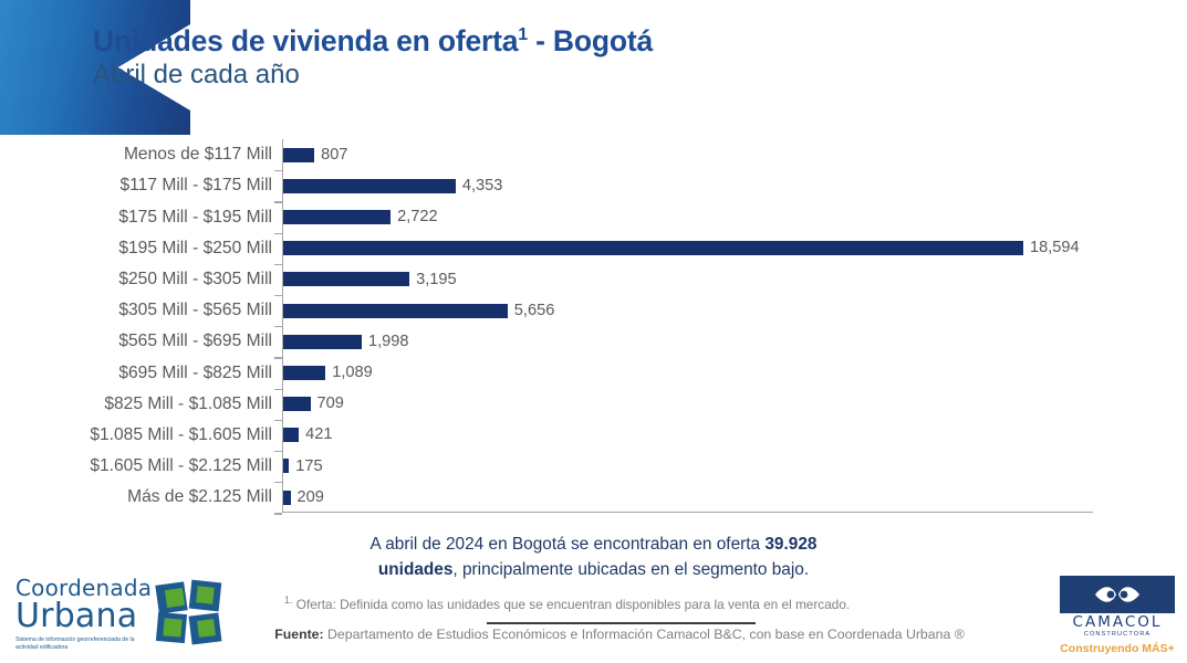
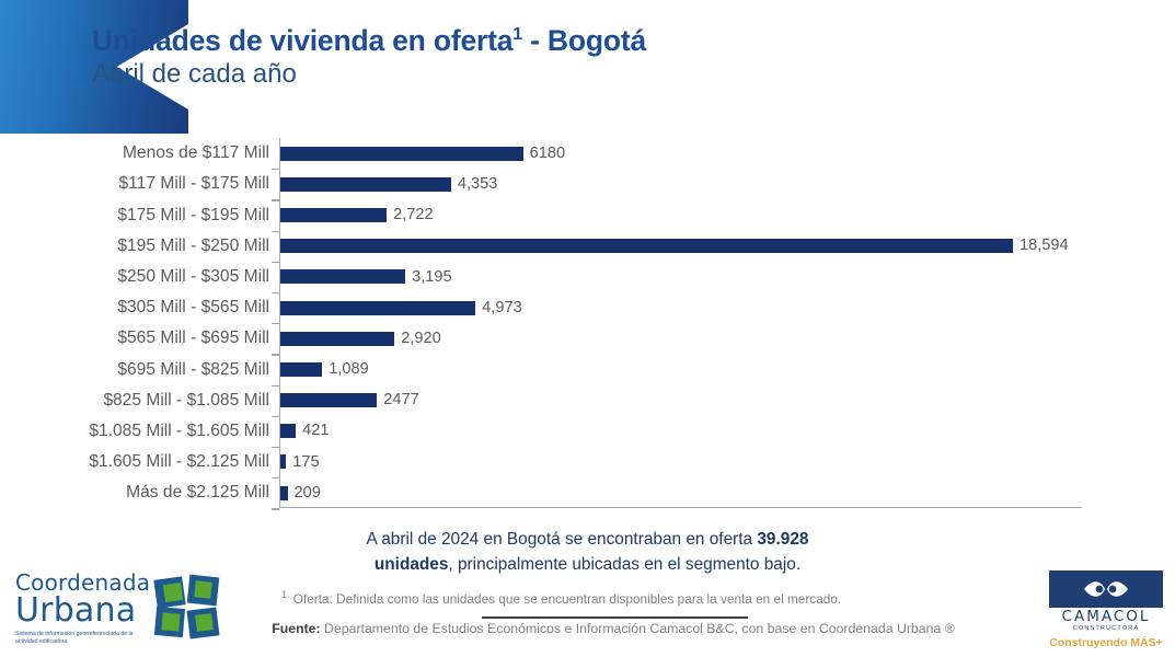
Menos de $117 Mill: 807 -> 6180
$305 Mill - $565 Mill: 5,656 -> 4,973
$565 Mill - $695 Mill: 1,998 -> 2,920
$825 Mill - $1.085 Mill: 709 -> 2477
